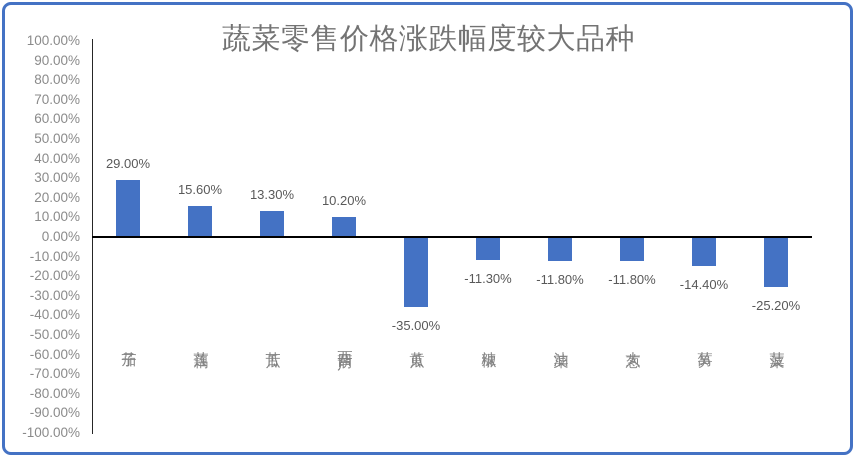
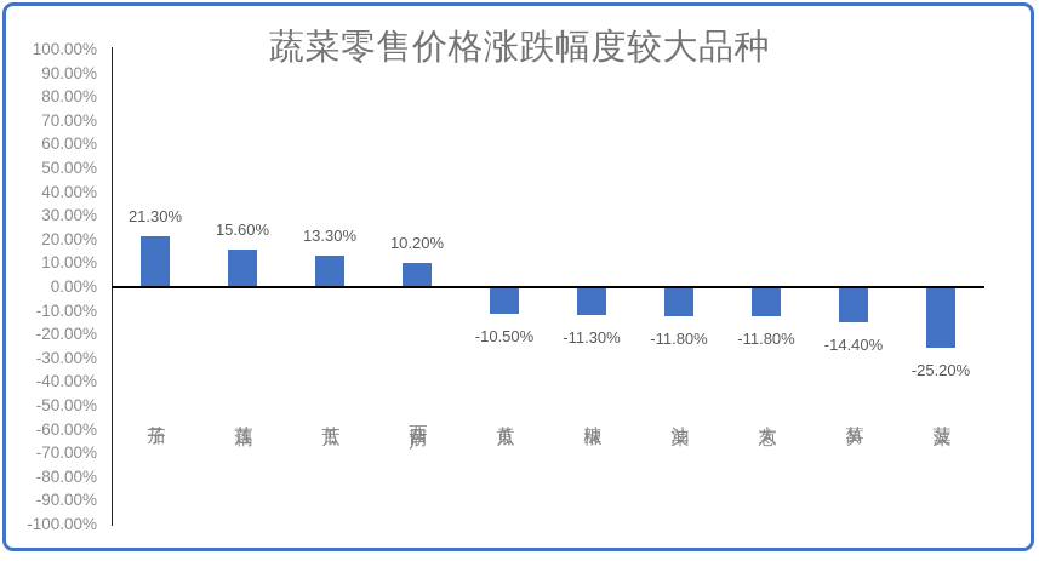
茄子: 29.00% -> 21.30%
黄瓜: -35.00% -> -10.50%
